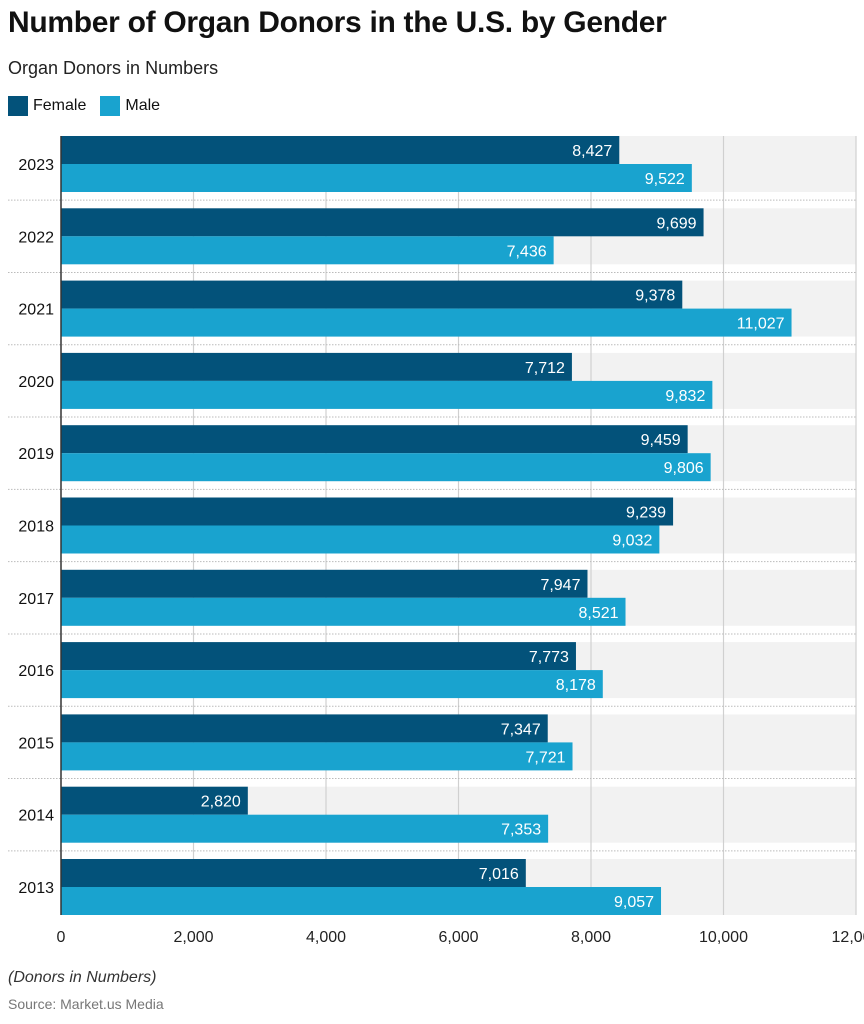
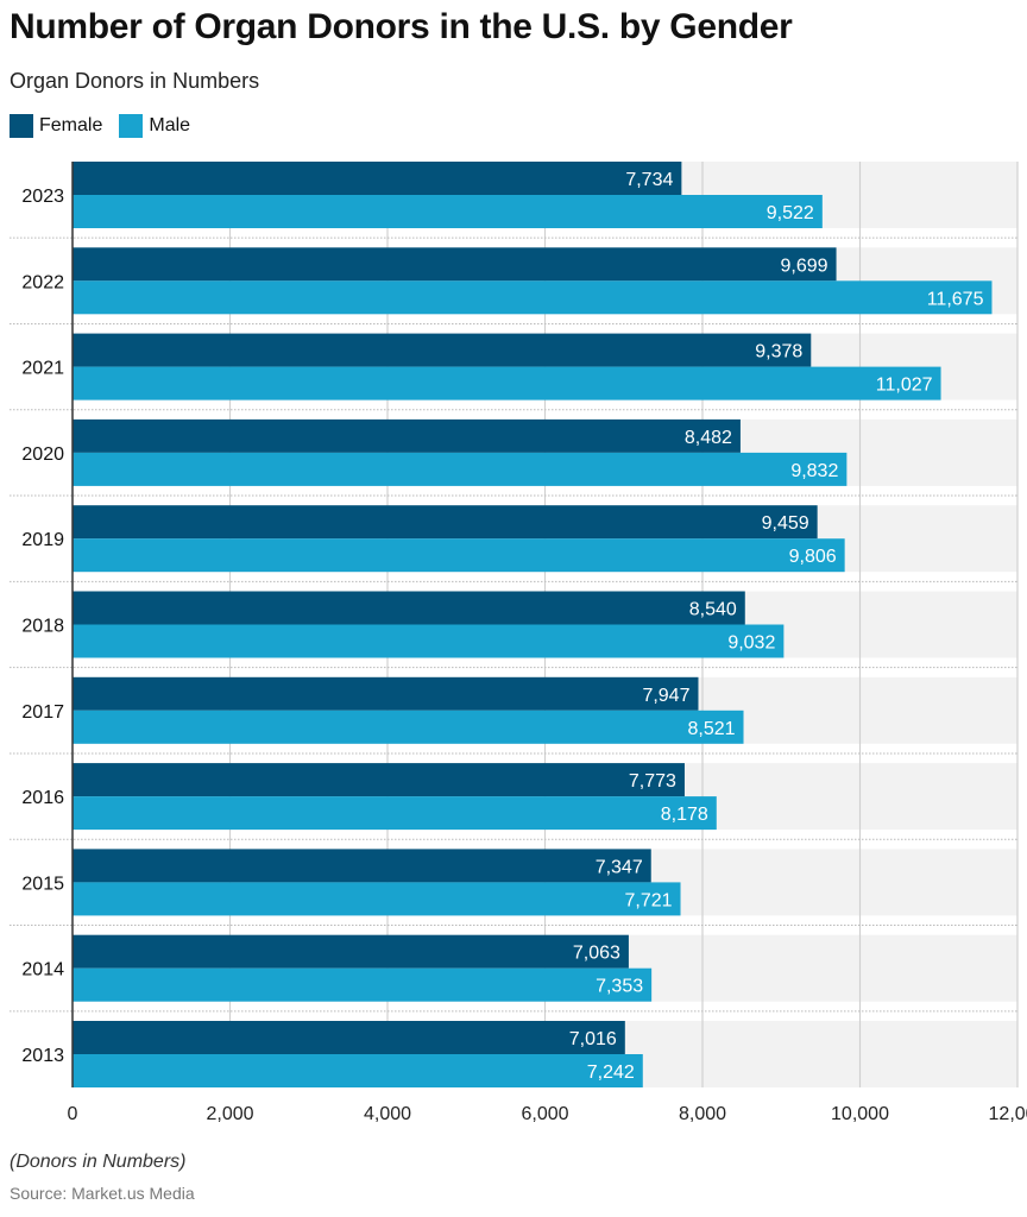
Female/2023: 8,427 -> 7,734
Male/2022: 7,436 -> 11,675
Female/2020: 7,712 -> 8,482
Female/2018: 9,239 -> 8,540
Female/2014: 2,820 -> 7,063
Male/2013: 9,057 -> 7,242
